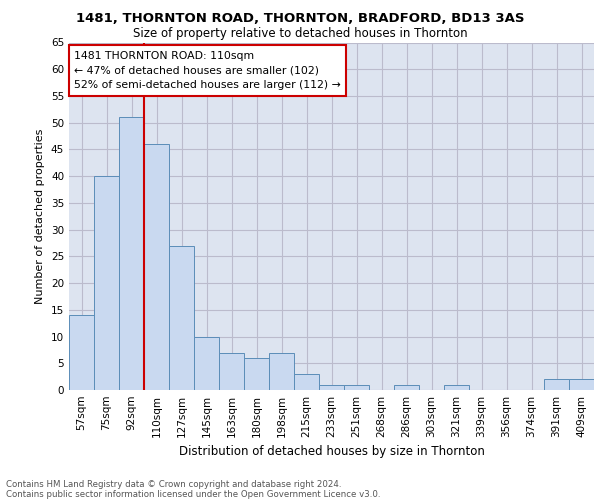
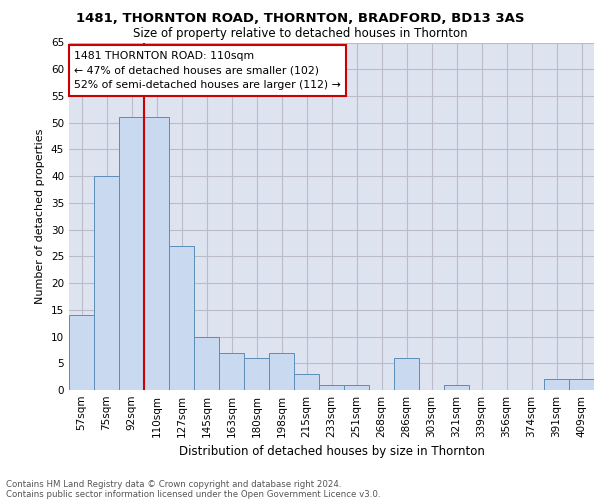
110sqm: 46 -> 51
286sqm: 1 -> 6
